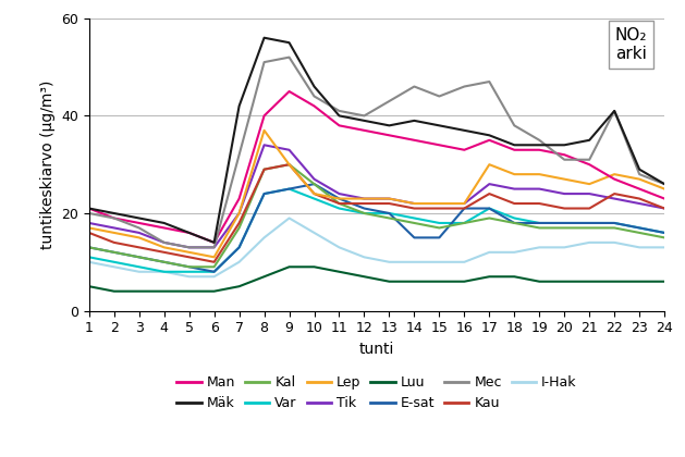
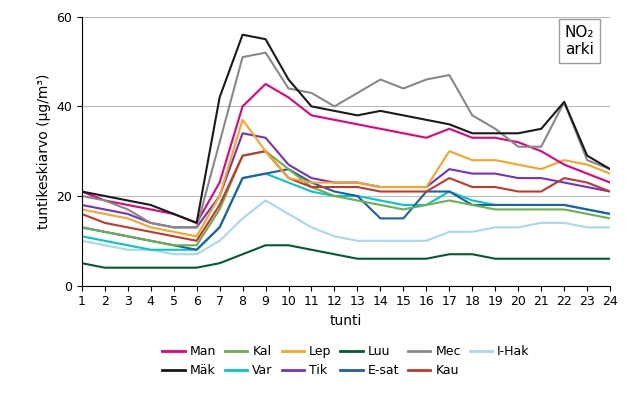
Mec/11: 41 -> 43
